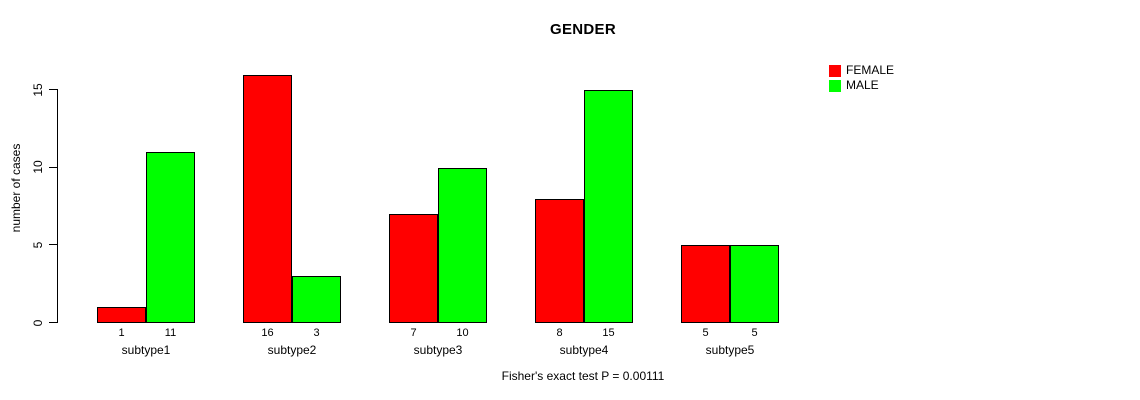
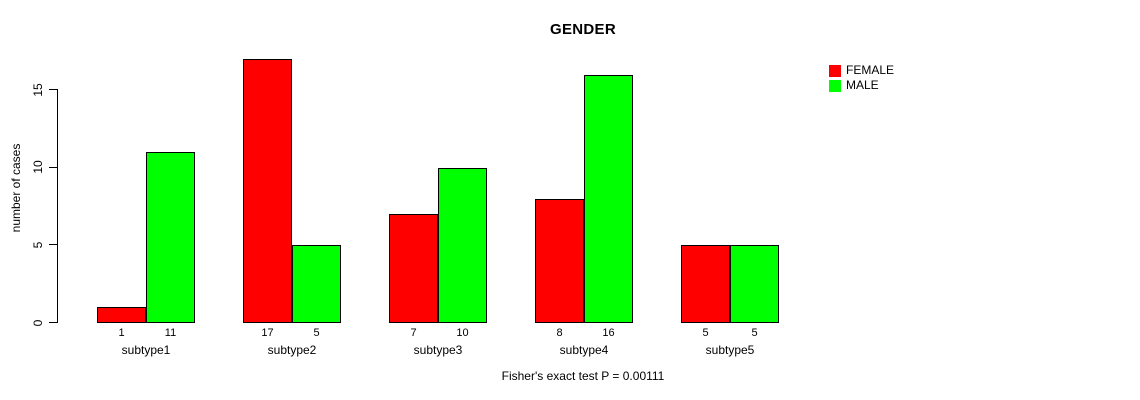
FEMALE/subtype2: 16 -> 17
MALE/subtype2: 3 -> 5
MALE/subtype4: 15 -> 16
